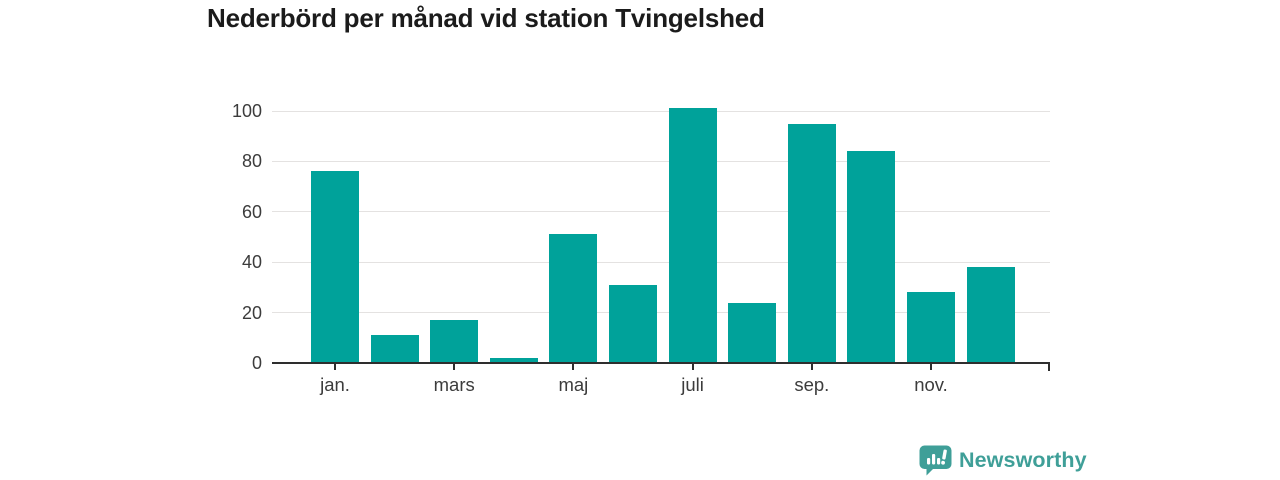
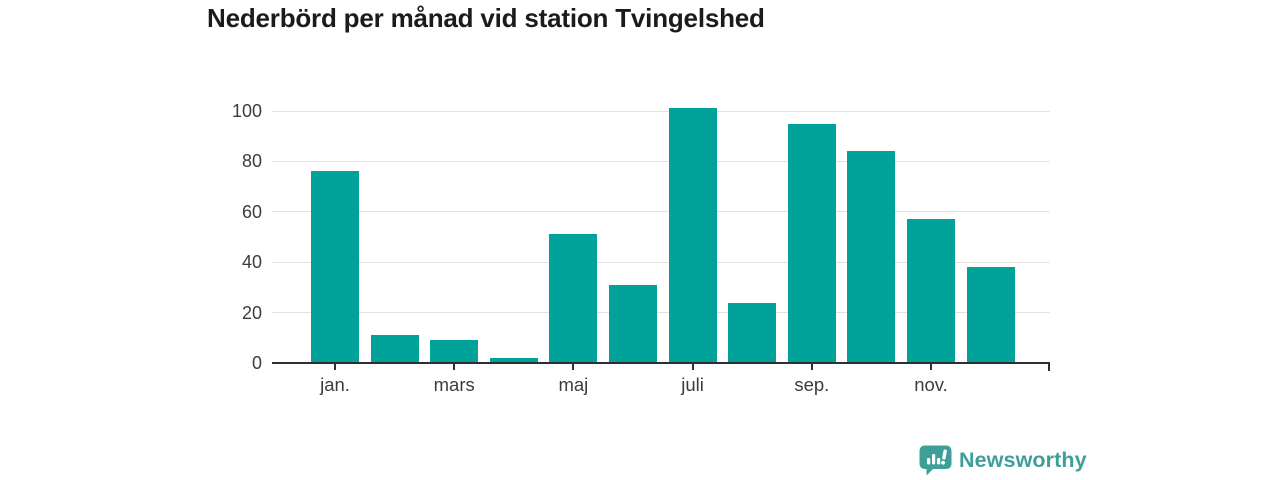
mars: 17 -> 9
nov.: 28 -> 57
